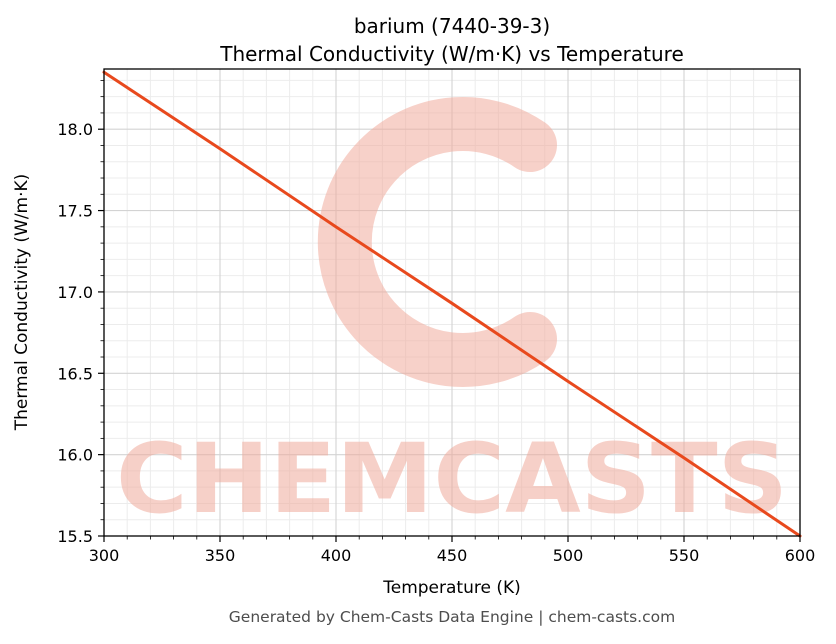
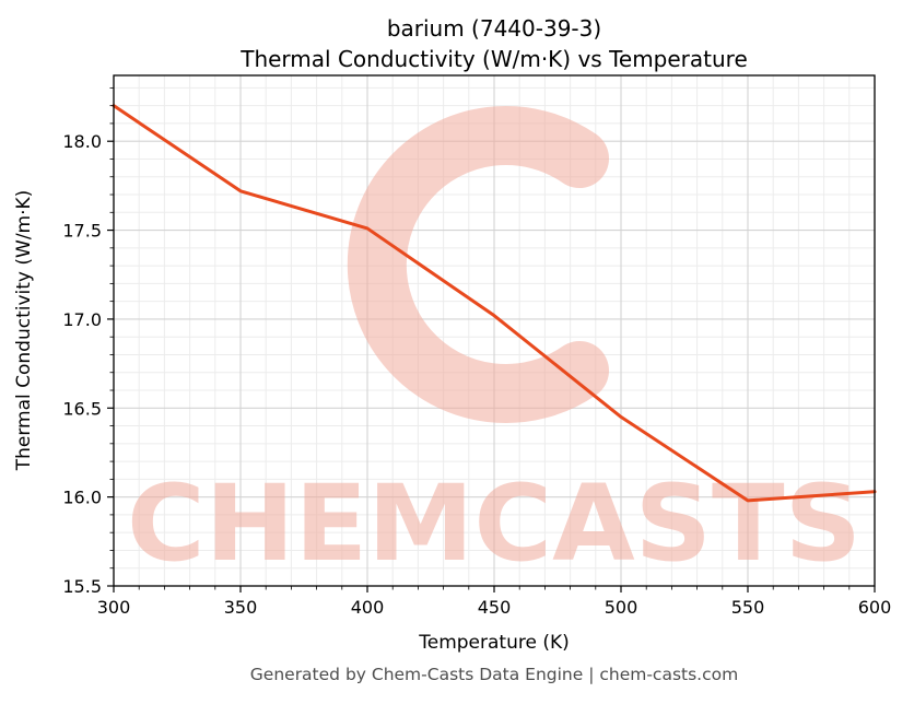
300: 18.35 -> 18.20
350: 17.88 -> 17.72
400: 17.40 -> 17.51
450: 16.93 -> 17.02
600: 15.50 -> 16.03
